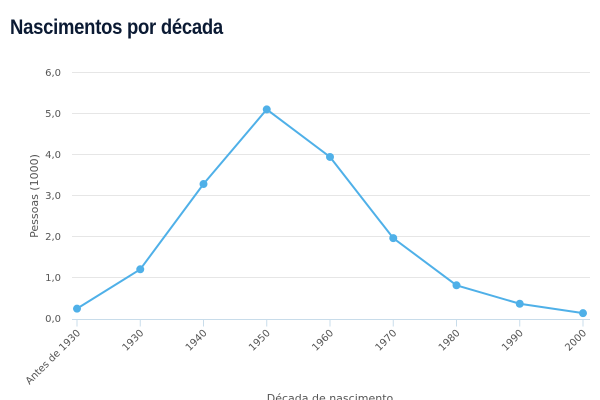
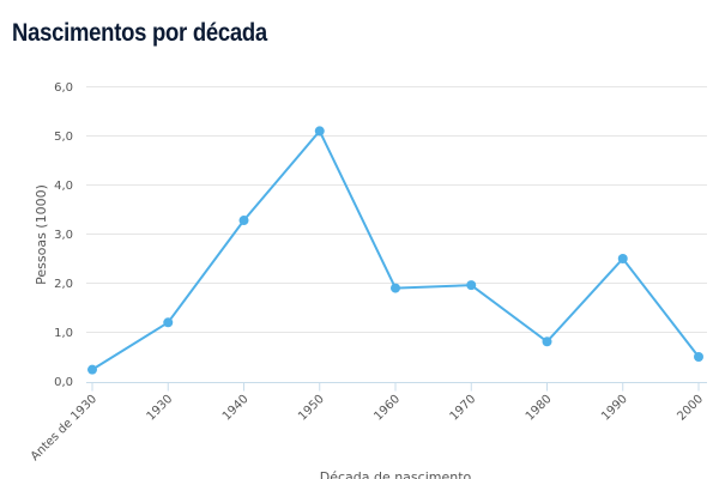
1960: 3,9 -> 1,9
1990: 0,4 -> 2,5
2000: 0,1 -> 0,5
